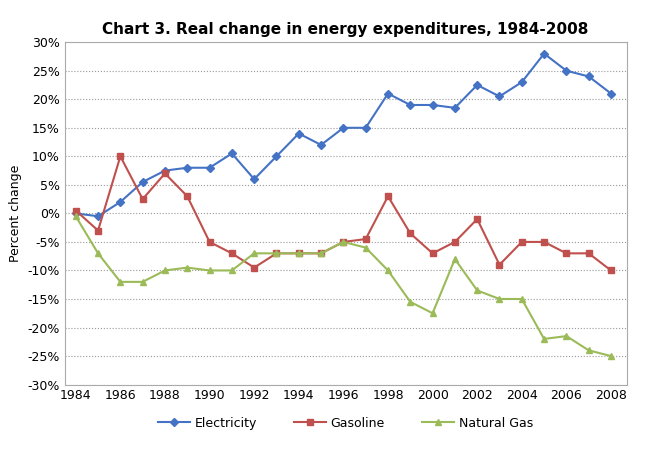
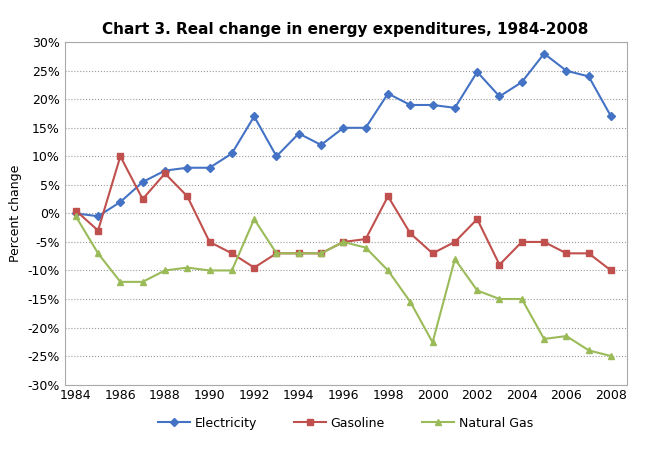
Electricity/1992: 6.0% -> 17.0%
Natural Gas/1992: -7.0% -> -1.0%
Natural Gas/2000: -17.5% -> -22.6%
Electricity/2002: 22.5% -> 24.8%
Electricity/2008: 21.0% -> 17.0%
